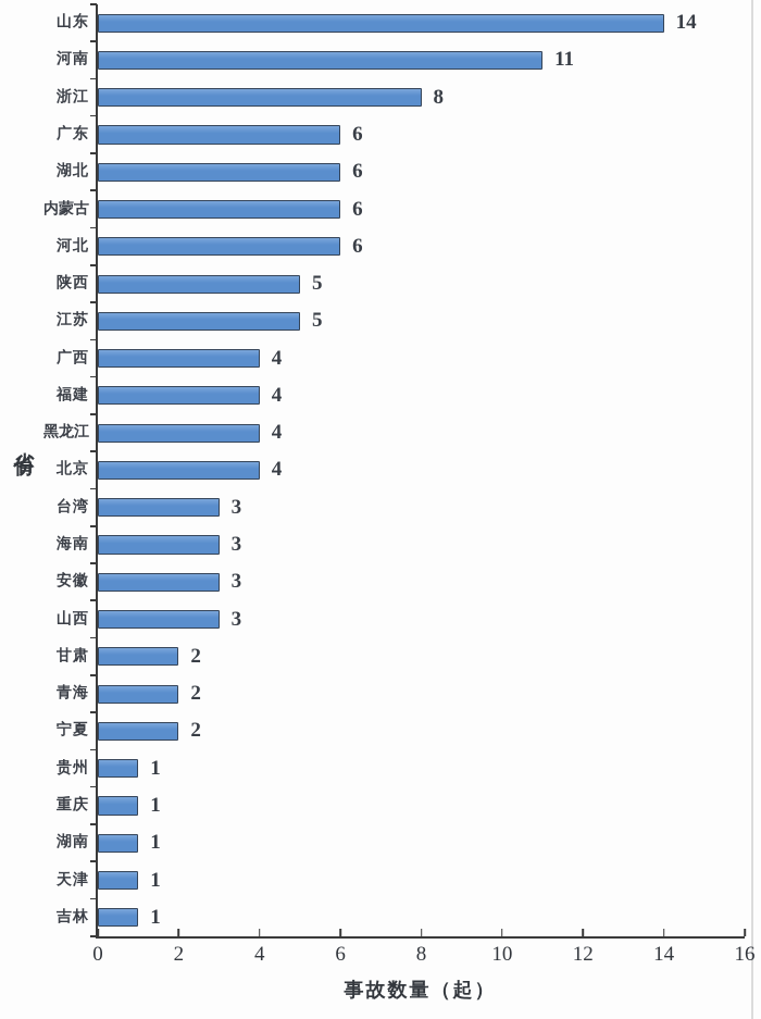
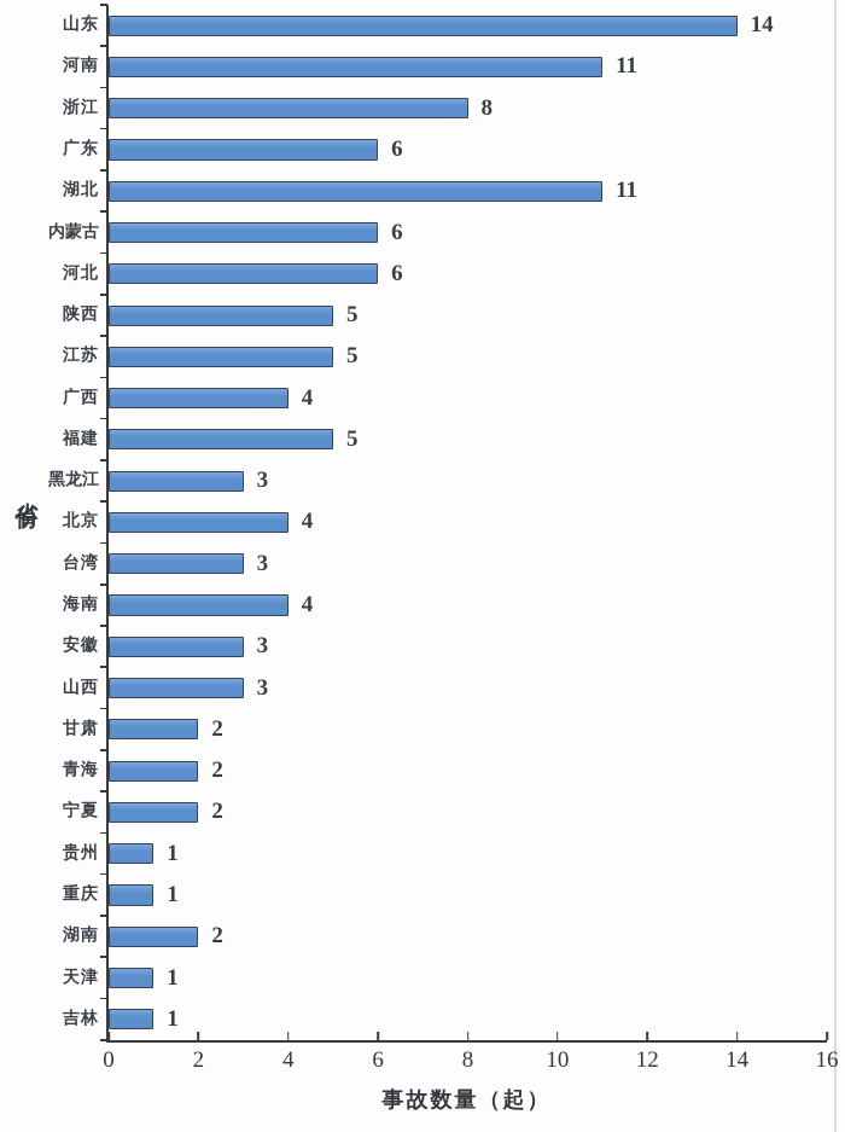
湖北: 6 -> 11
福建: 4 -> 5
黑龙江: 4 -> 3
海南: 3 -> 4
湖南: 1 -> 2
